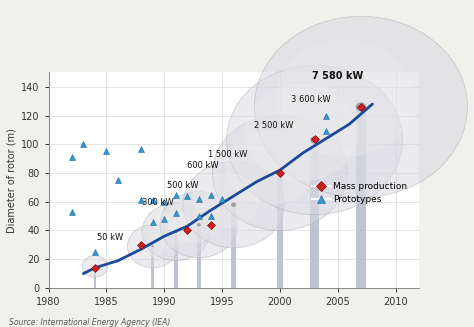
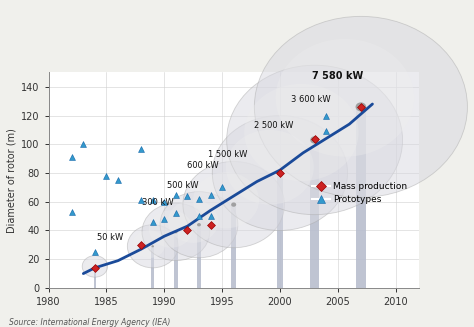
Prototypes/1985: 95 -> 78
Prototypes/1995: 62 -> 70
